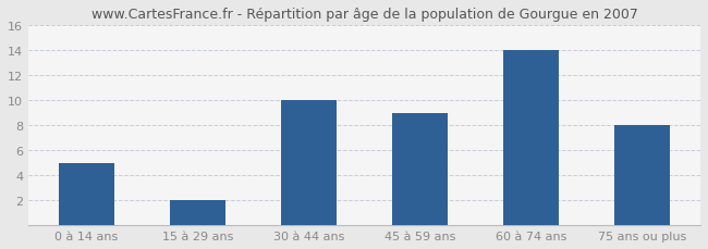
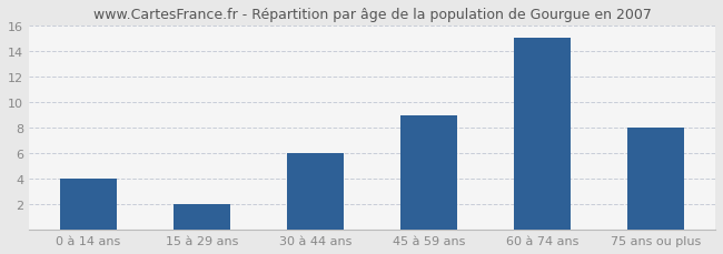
0 à 14 ans: 5 -> 4
30 à 44 ans: 10 -> 6
60 à 74 ans: 14 -> 15
